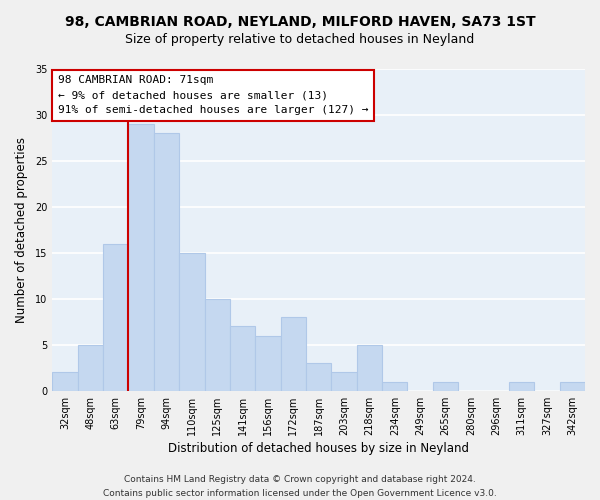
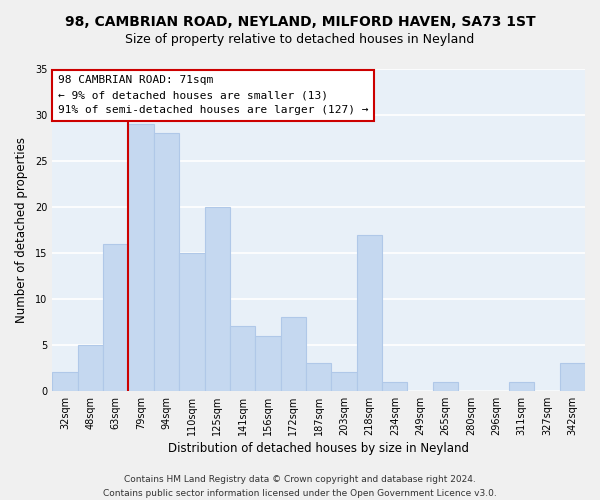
125sqm: 10 -> 20
218sqm: 5 -> 17
342sqm: 1 -> 3
